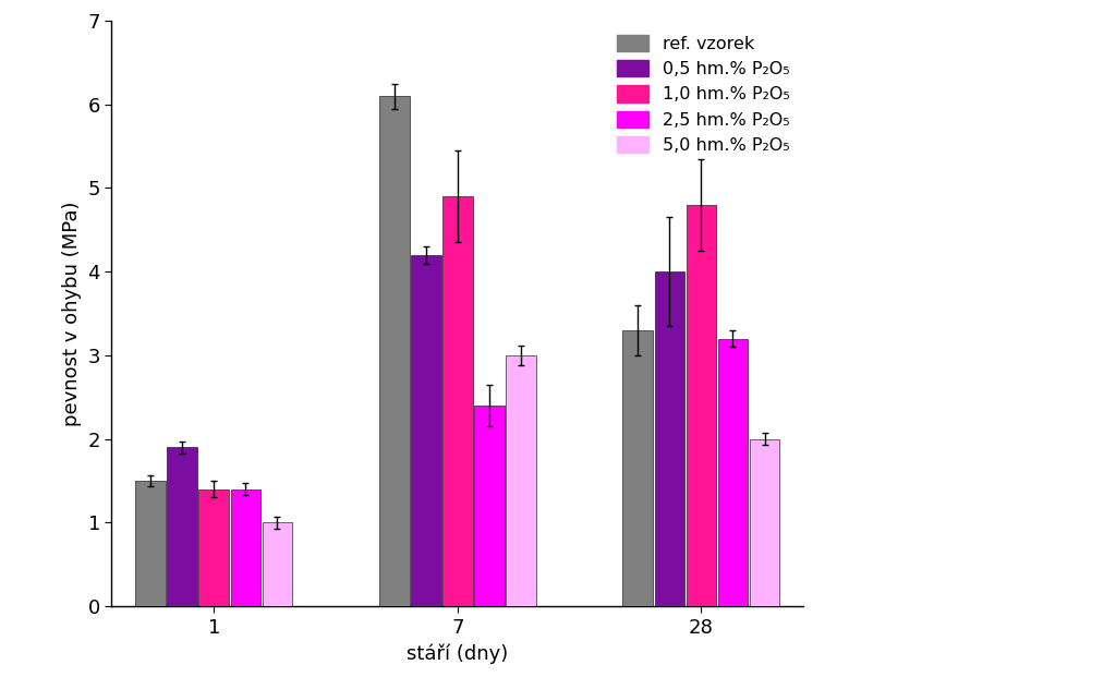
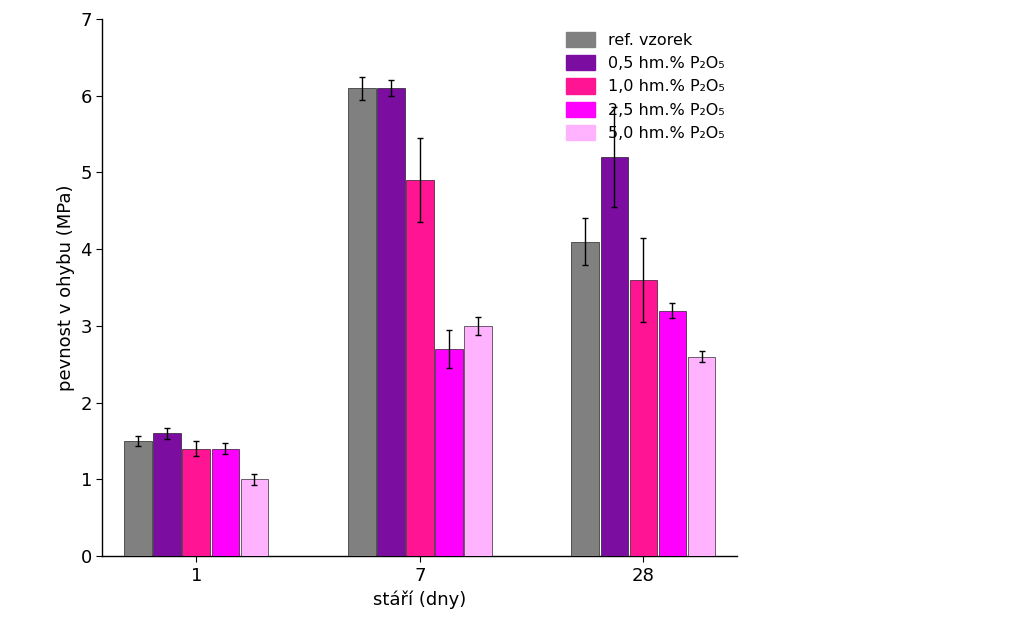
0,5 hm.% P₂O₅/1: 1.9 -> 1.6
0,5 hm.% P₂O₅/7: 4.2 -> 6.1
2,5 hm.% P₂O₅/7: 2.4 -> 2.7
ref. vzorek/28: 3.3 -> 4.1
0,5 hm.% P₂O₅/28: 4.0 -> 5.2
1,0 hm.% P₂O₅/28: 4.8 -> 3.6
5,0 hm.% P₂O₅/28: 2.0 -> 2.6
